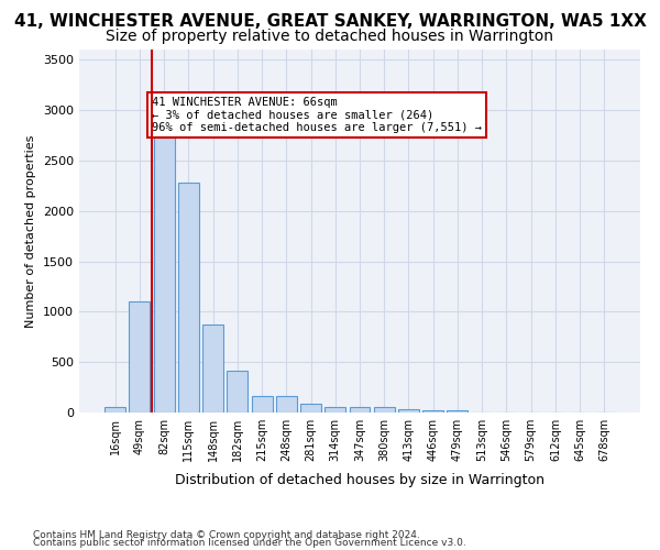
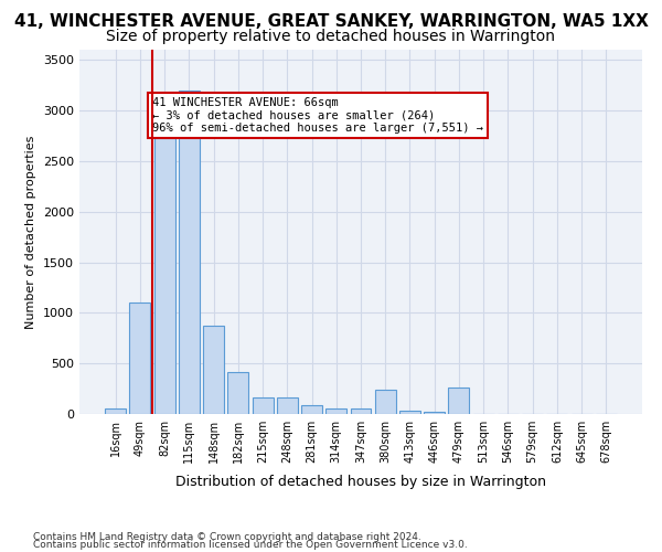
115sqm: 2280 -> 3200
380sqm: 50 -> 240
479sqm: 20 -> 260
